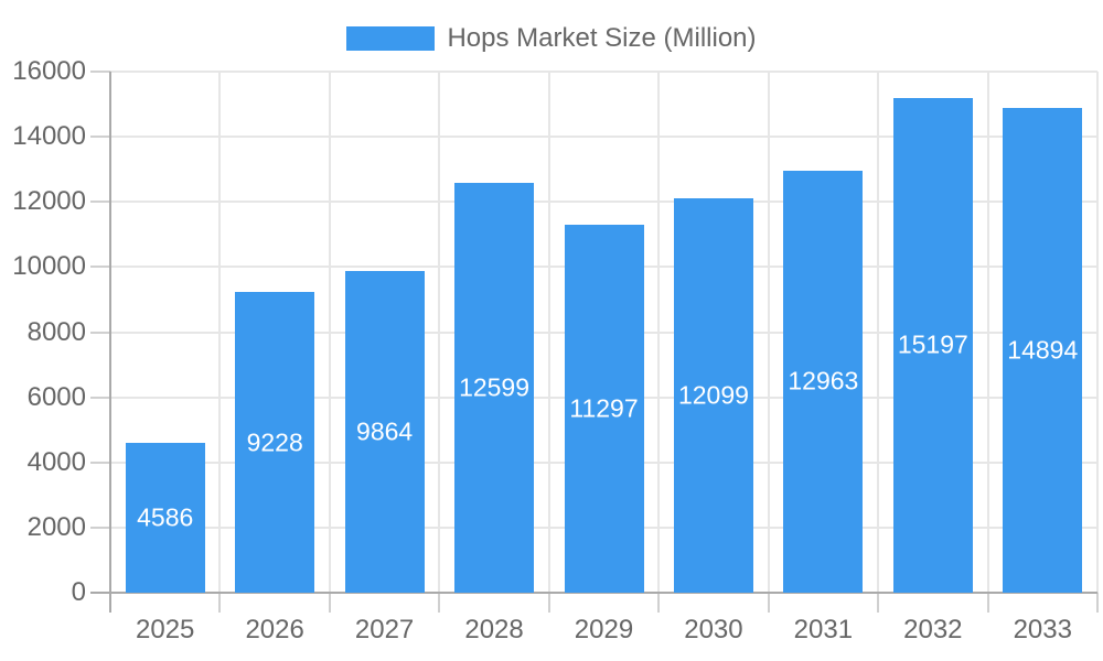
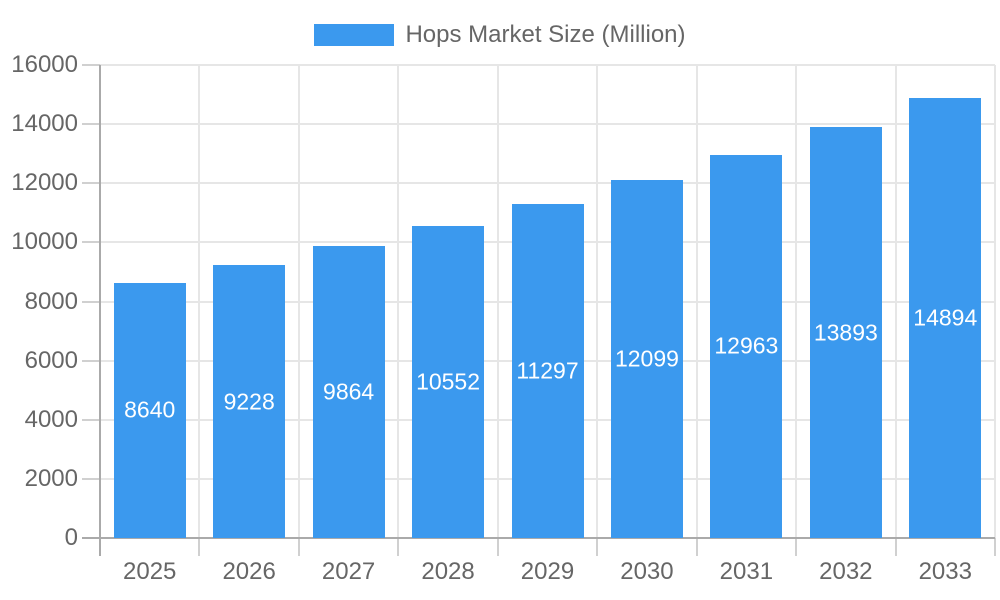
2025: 4586 -> 8640
2028: 12599 -> 10552
2032: 15197 -> 13893
